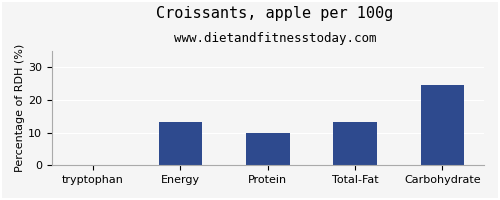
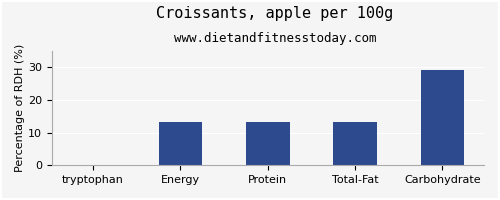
Protein: 10.0 -> 13.3
Carbohydrate: 24.5 -> 29.3
